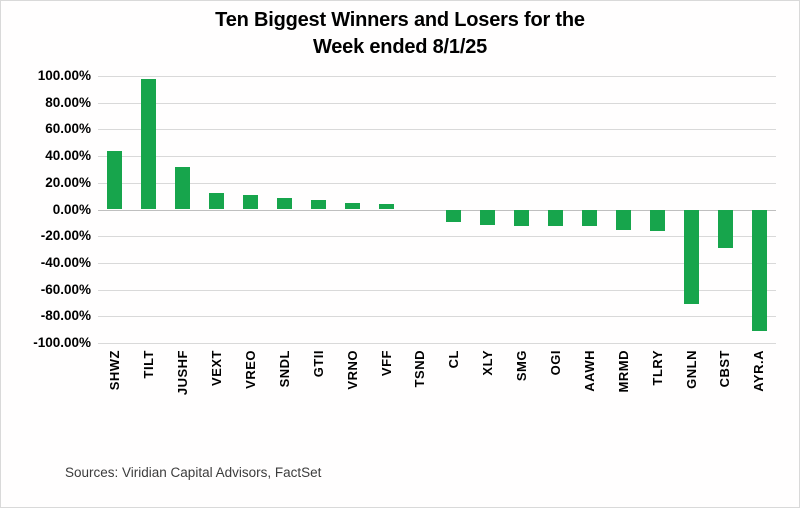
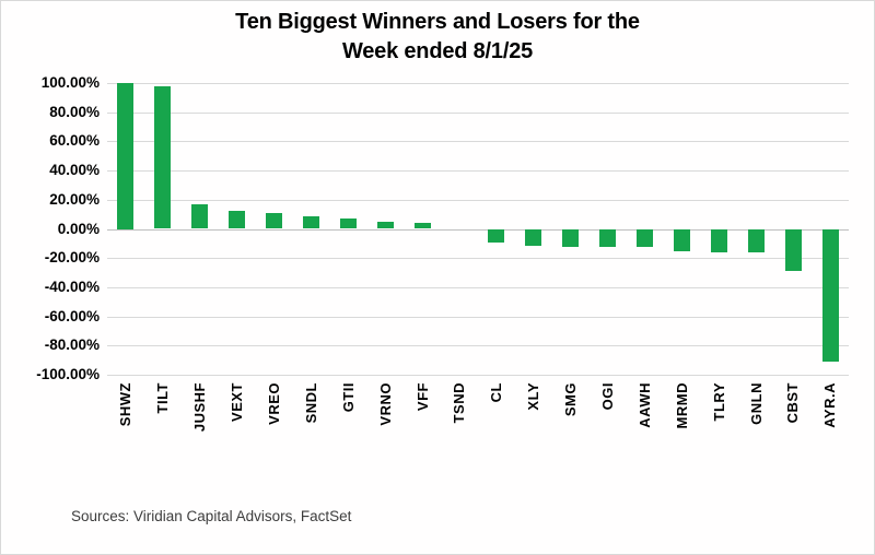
SHWZ: 44% -> 100%
JUSHF: 32% -> 17%
GNLN: -71% -> -16%
